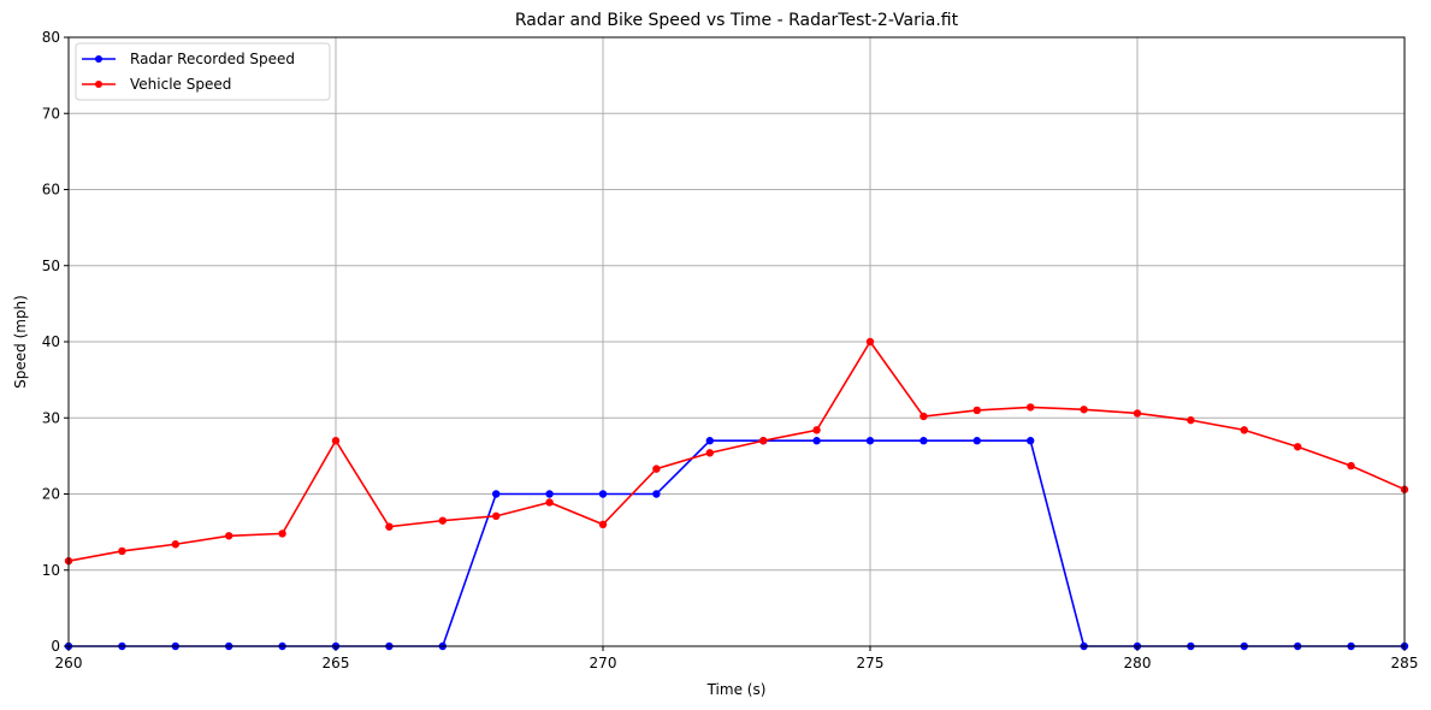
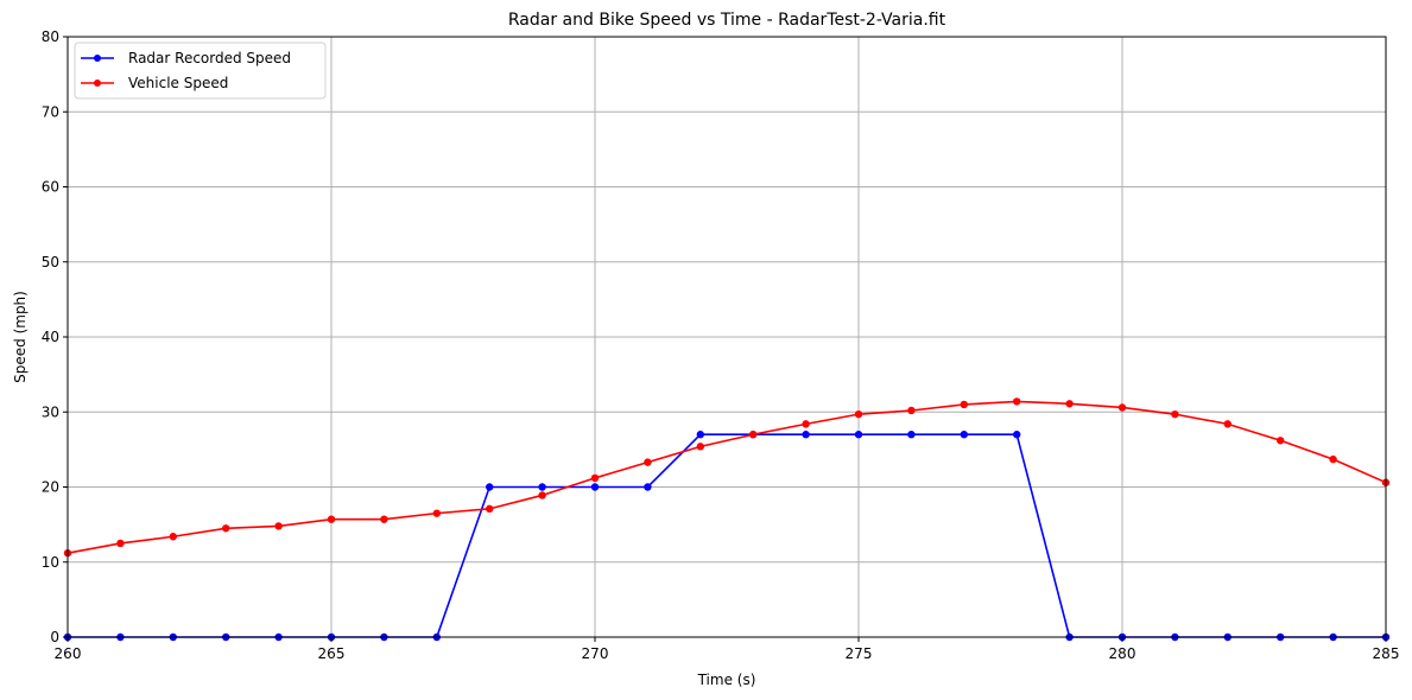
Vehicle Speed/265: 27 -> 16
Vehicle Speed/270: 16 -> 21
Vehicle Speed/275: 40 -> 30
